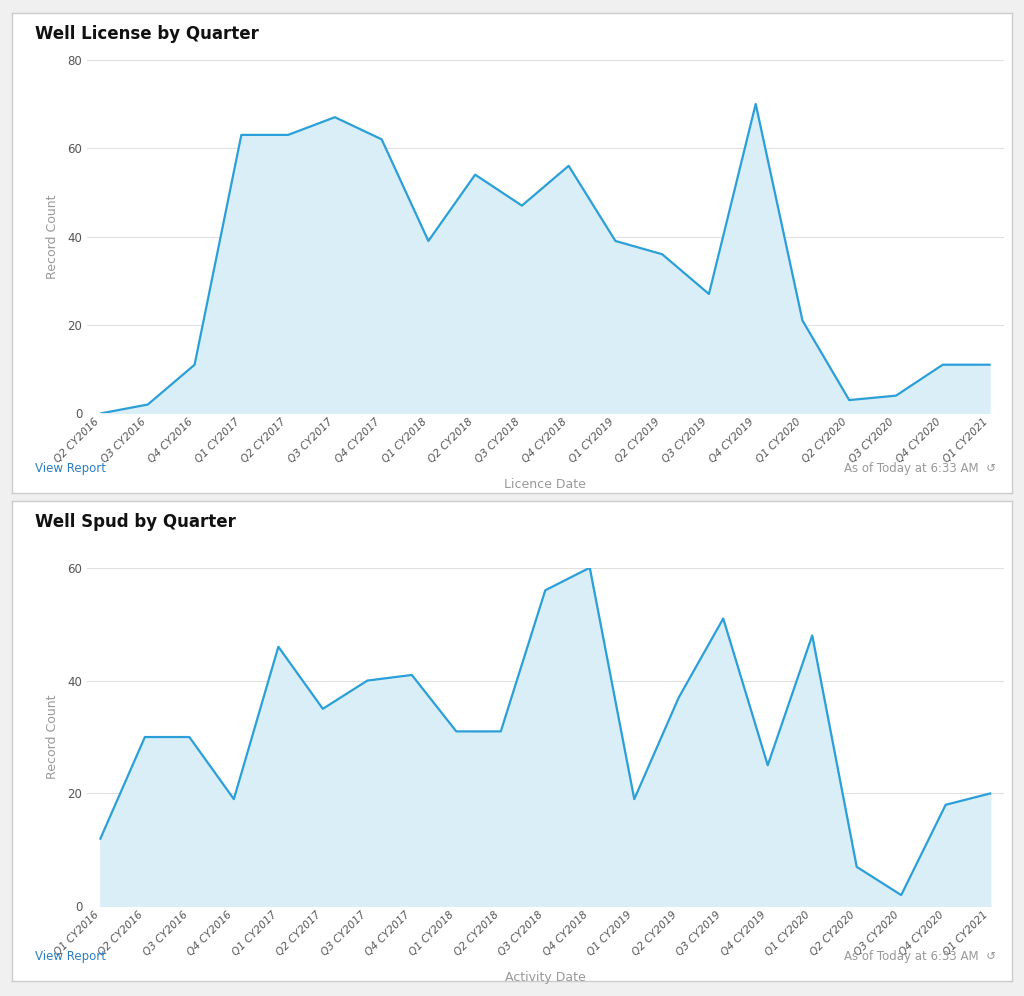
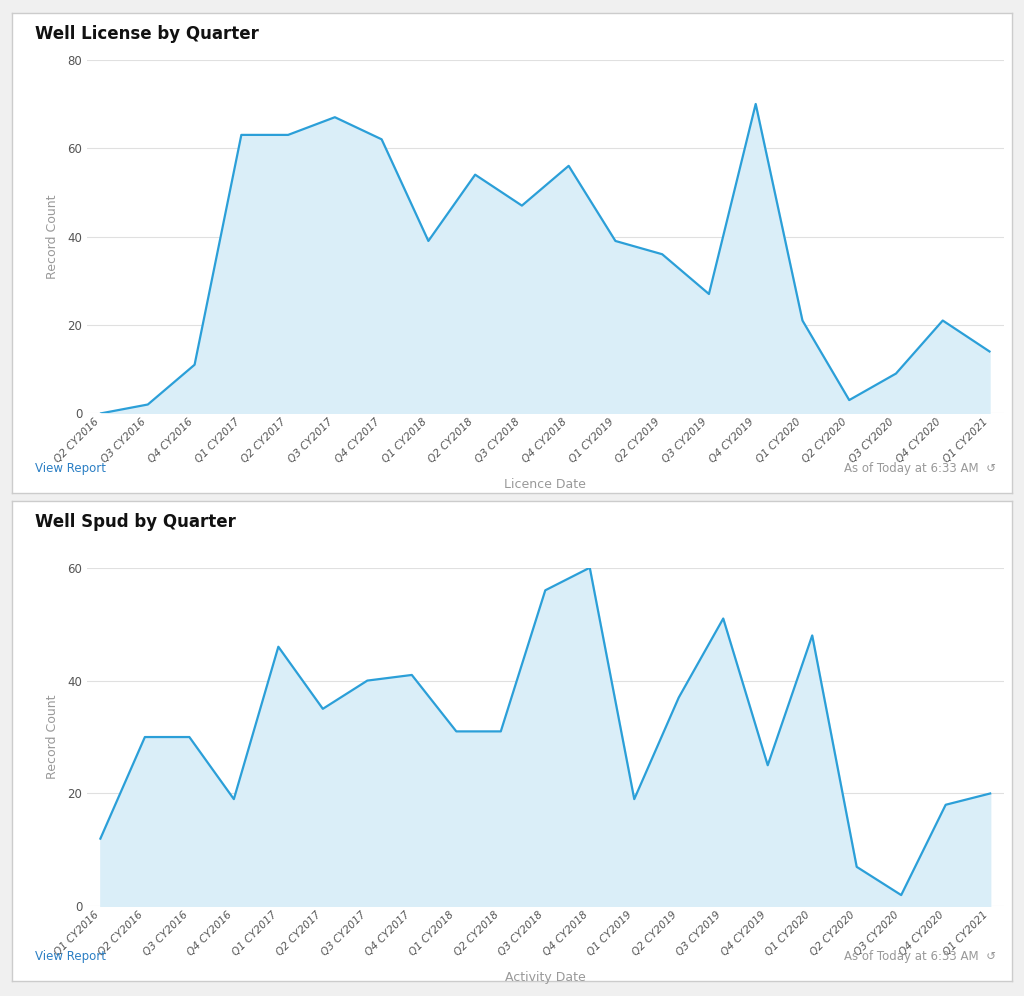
Q3 CY2020: 4 -> 9
Q4 CY2020: 11 -> 21
Q1 CY2021: 11 -> 14
